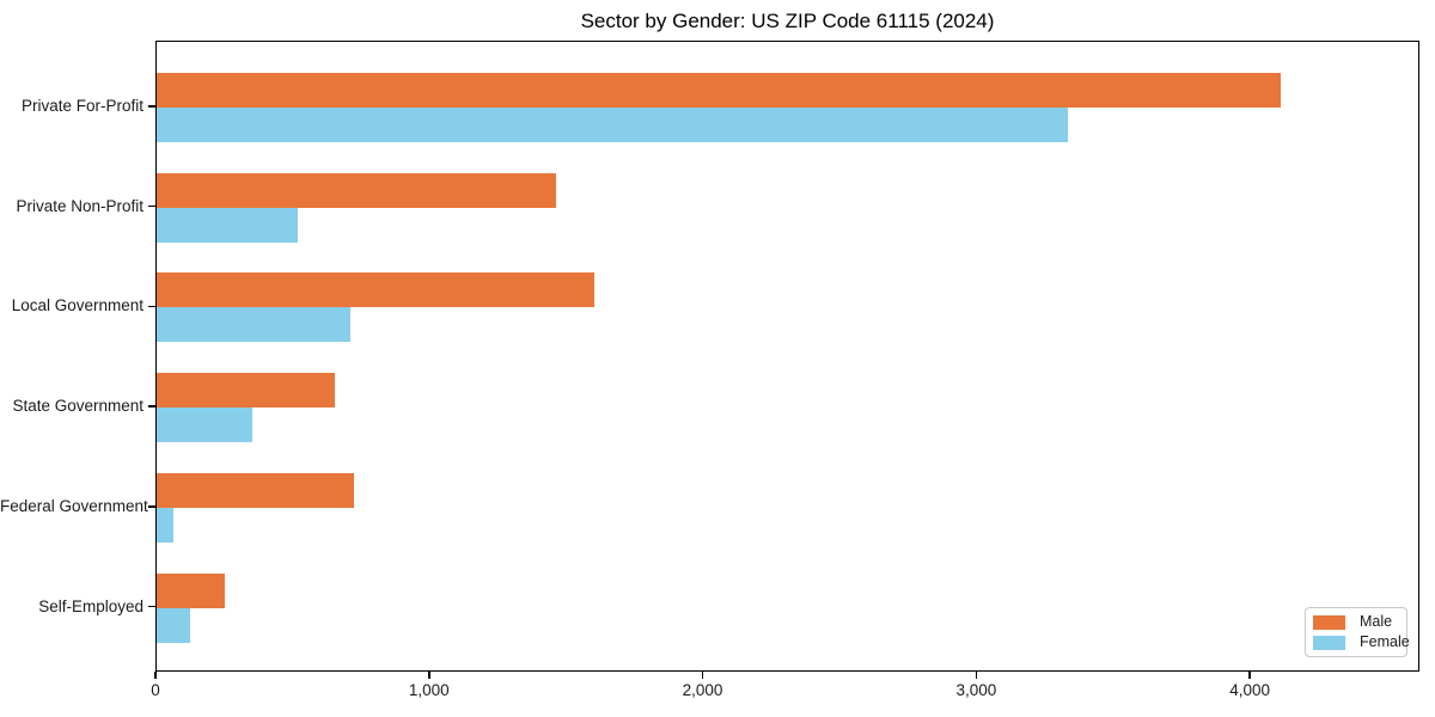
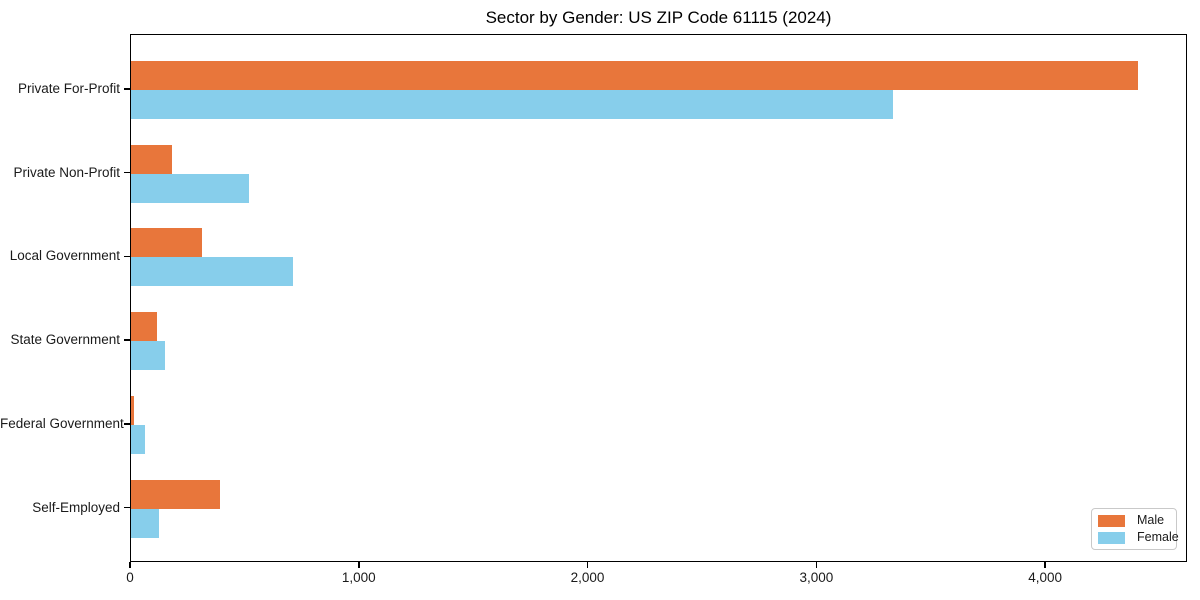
Male/Private For-Profit: 4110 -> 4400
Male/Private Non-Profit: 1460 -> 180
Male/Local Government: 1600 -> 310
Male/State Government: 650 -> 120
Female/State Government: 350 -> 150
Male/Federal Government: 720 -> 20
Male/Self-Employed: 250 -> 390
